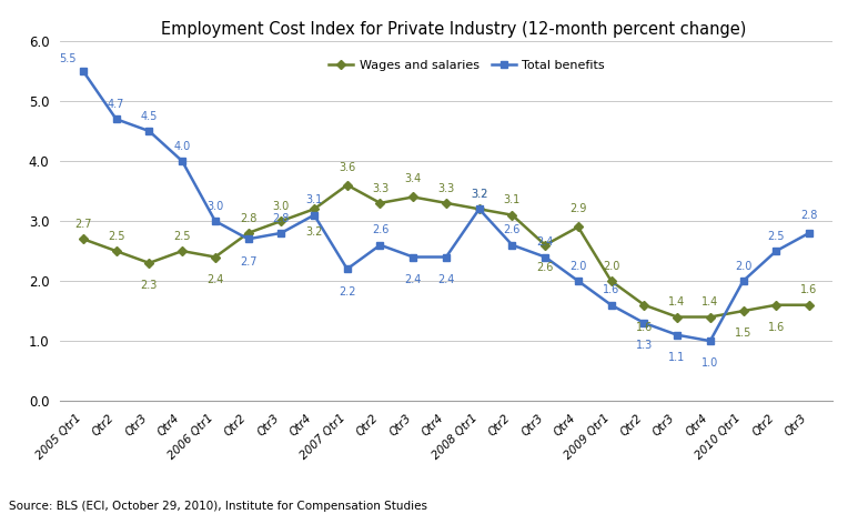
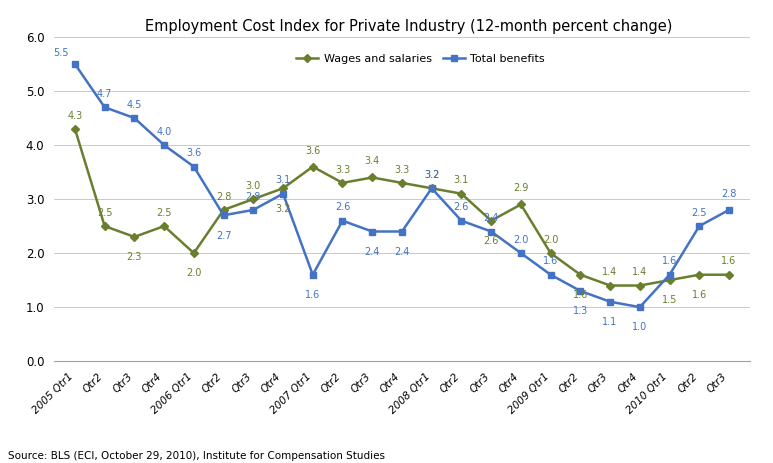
Wages and salaries/2005 Qtr1: 2.7 -> 4.3
Wages and salaries/2006 Qtr1: 2.4 -> 2.0
Total benefits/2006 Qtr1: 3.0 -> 3.6
Total benefits/2007 Qtr1: 2.2 -> 1.6
Total benefits/2010 Qtr1: 2.0 -> 1.6
